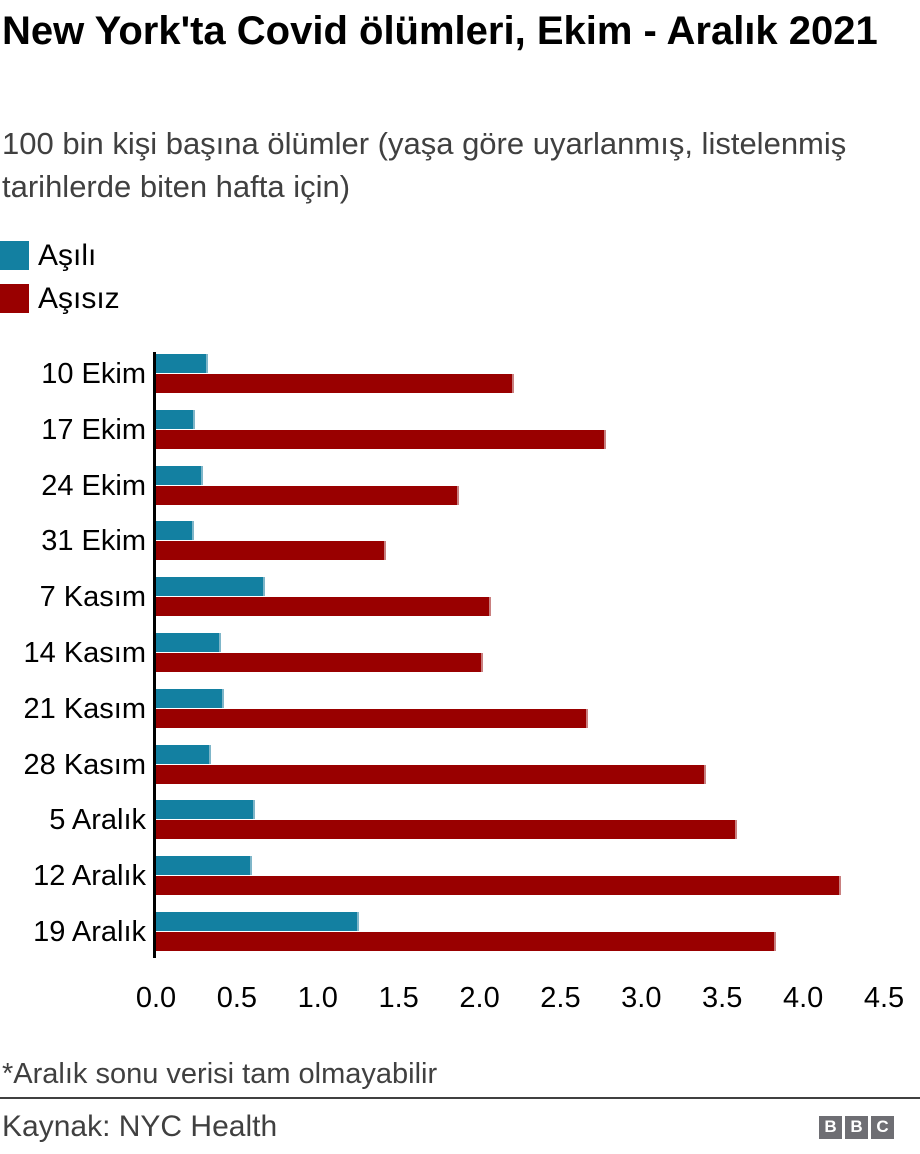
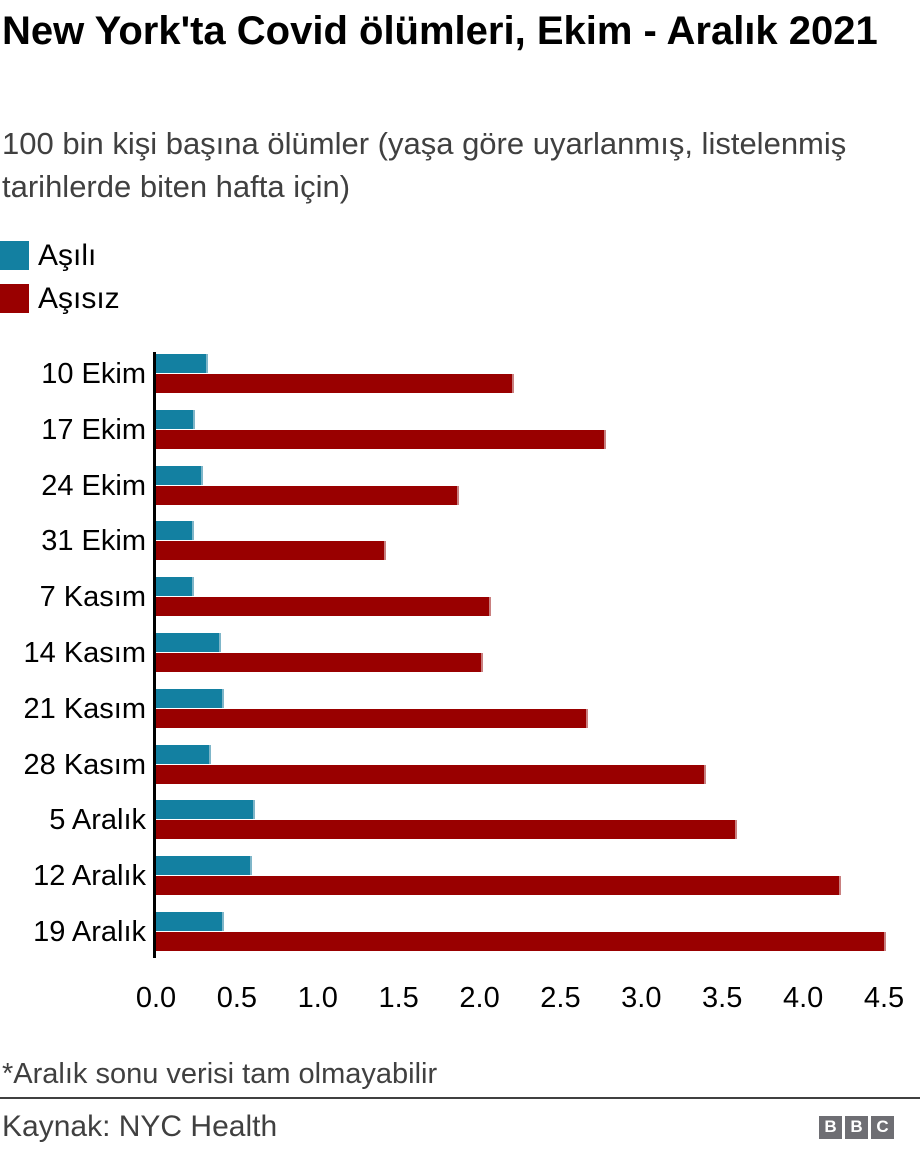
Aşılı/7 Kasım: 0.66 -> 0.22
Aşılı/19 Aralık: 1.24 -> 0.41
Aşısız/19 Aralık: 3.82 -> 4.50
